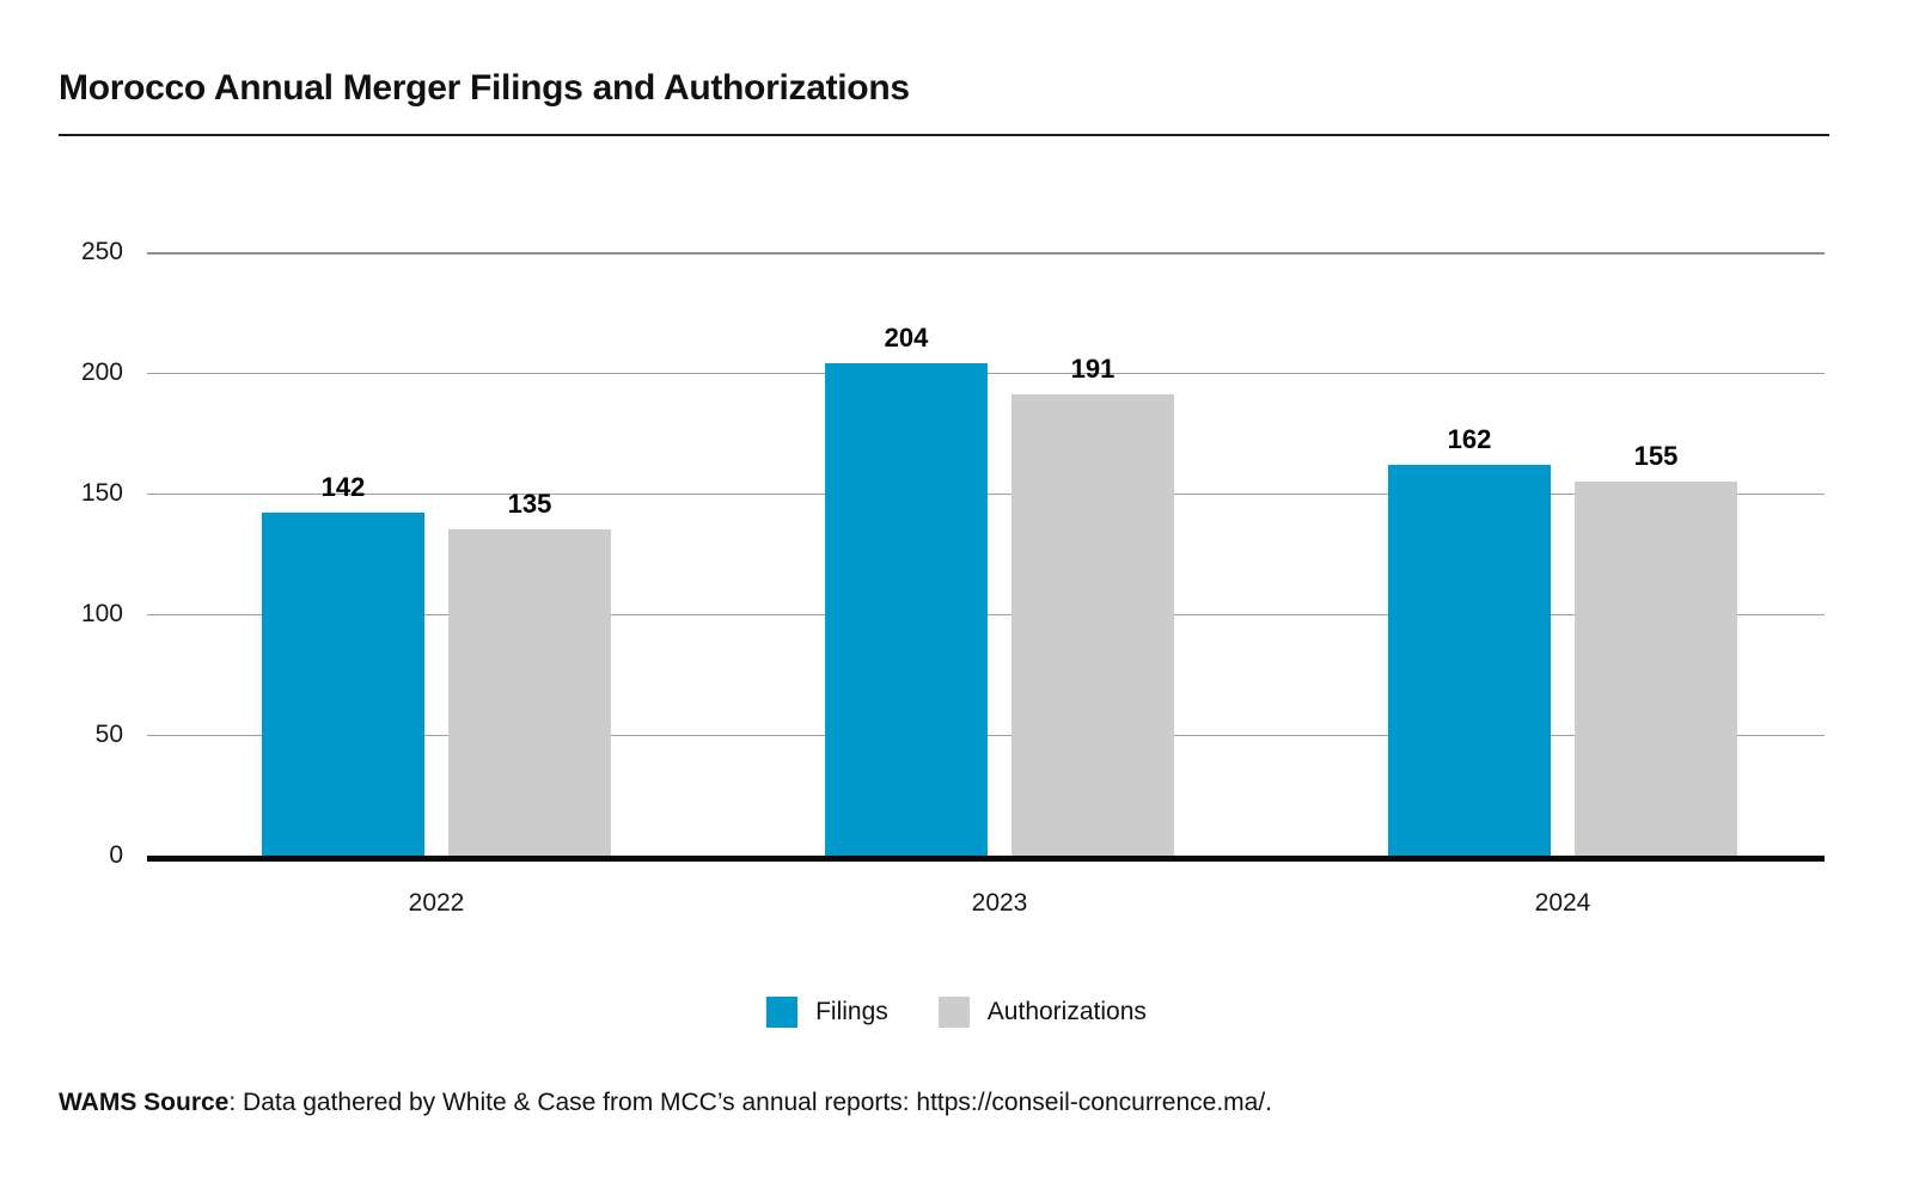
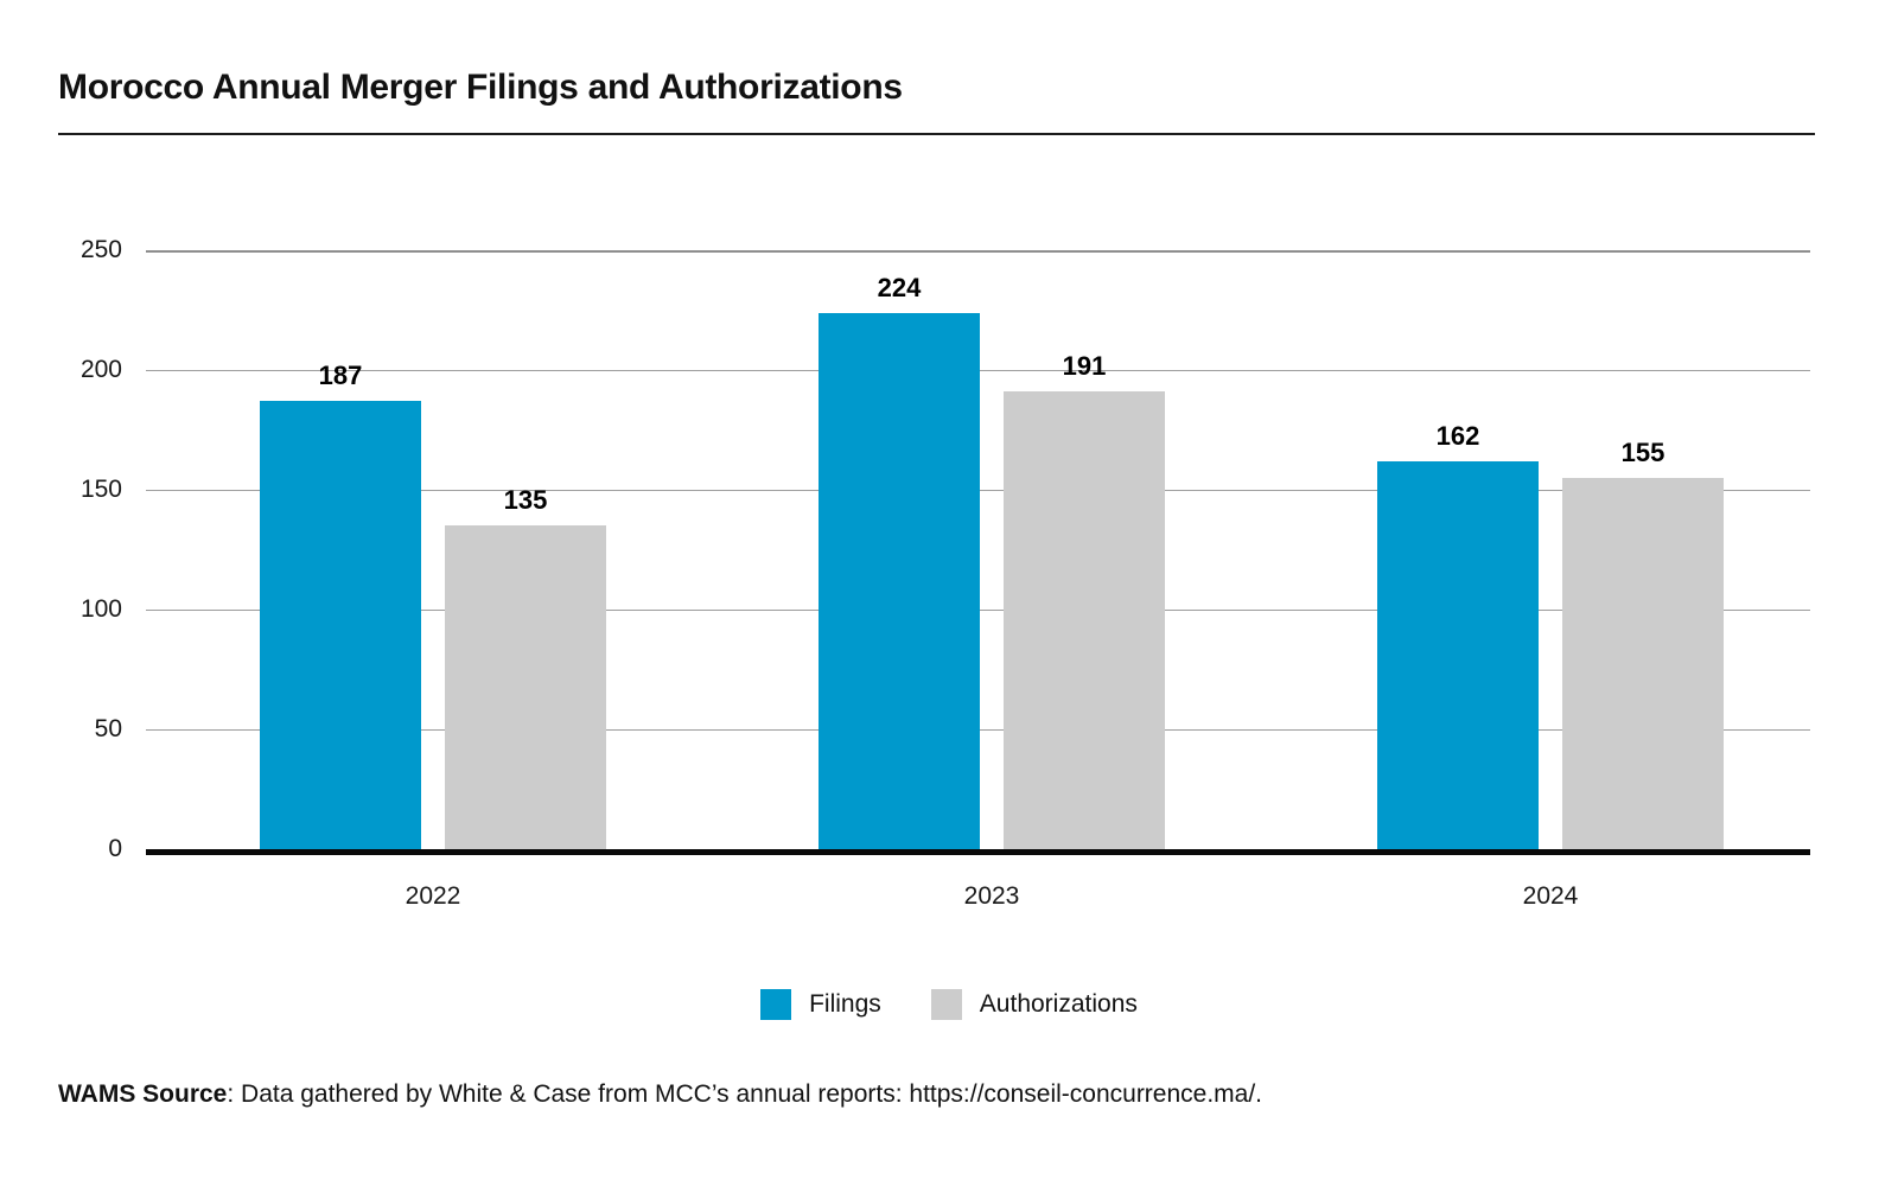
Filings/2022: 142 -> 187
Filings/2023: 204 -> 224
